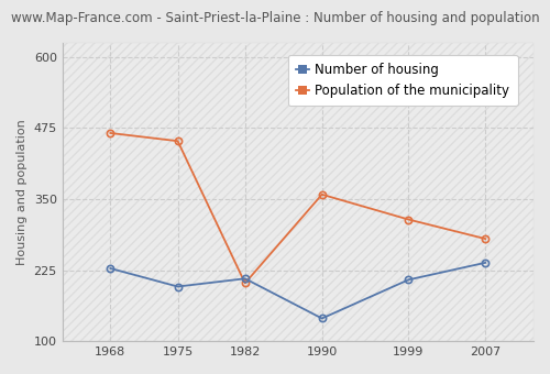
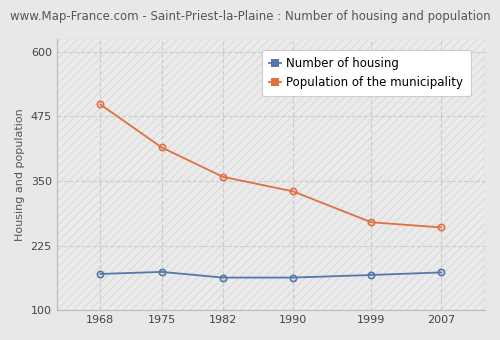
Number of housing/1968: 228 -> 170
Population of the municipality/1968: 466 -> 498
Number of housing/1975: 196 -> 174
Population of the municipality/1975: 452 -> 415
Number of housing/1982: 210 -> 163
Population of the municipality/1982: 202 -> 358
Number of housing/1990: 140 -> 163
Population of the municipality/1990: 358 -> 330
Number of housing/1999: 208 -> 168
Population of the municipality/1999: 314 -> 270
Number of housing/2007: 238 -> 173
Population of the municipality/2007: 280 -> 260
